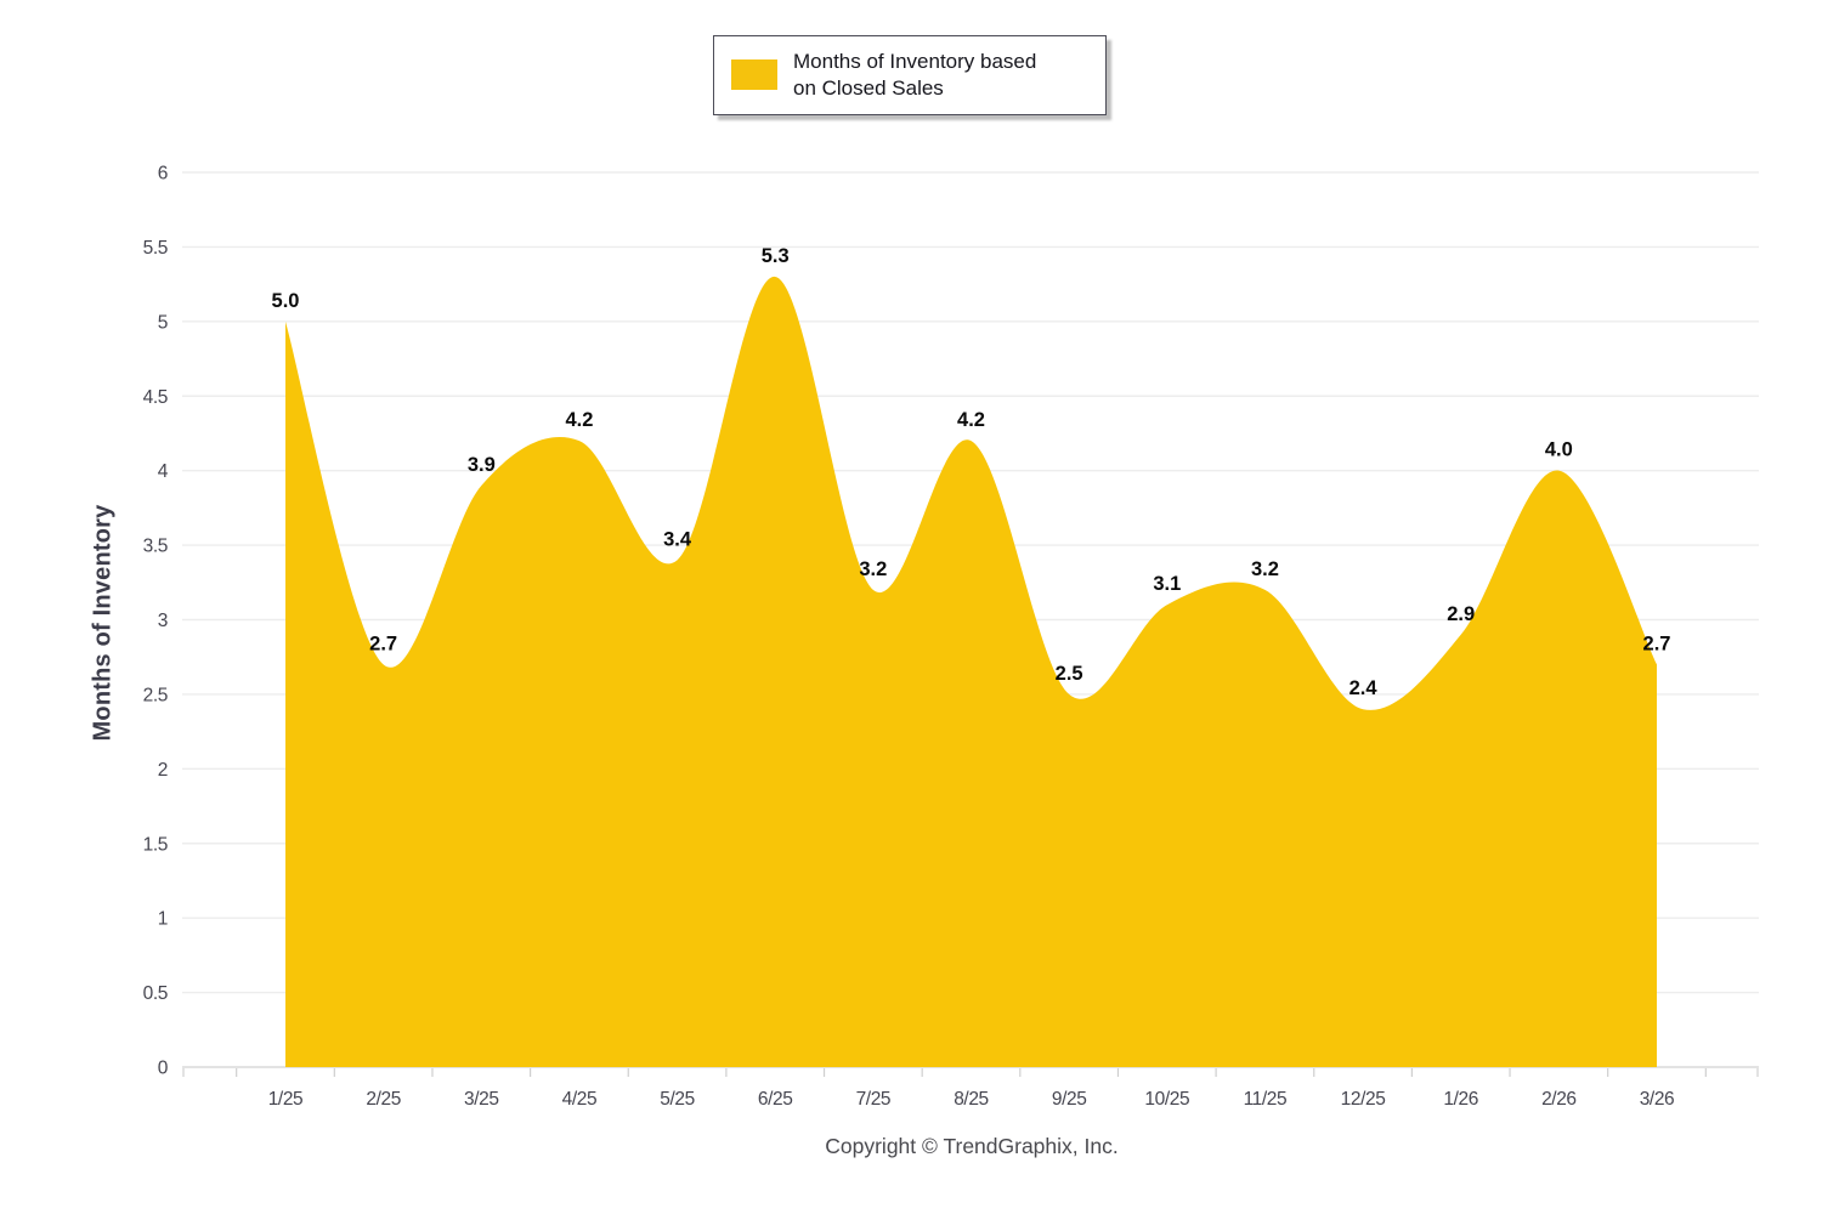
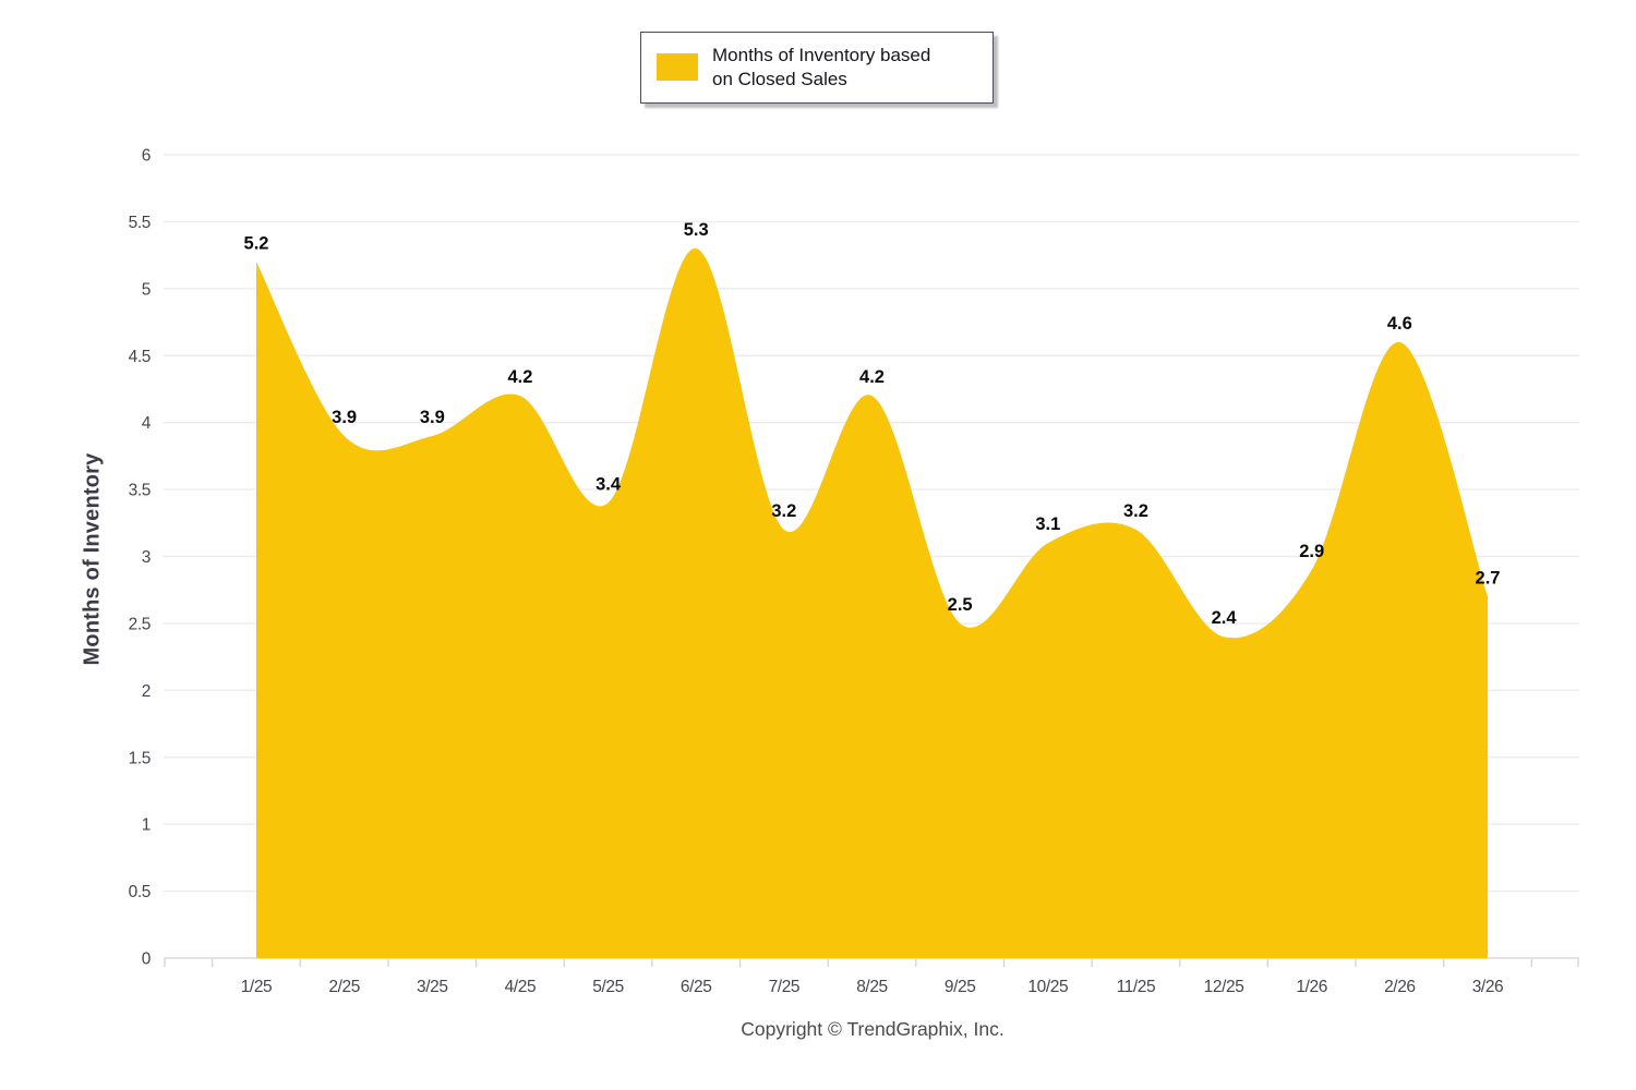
1/25: 5.0 -> 5.2
2/25: 2.7 -> 3.9
2/26: 4.0 -> 4.6
